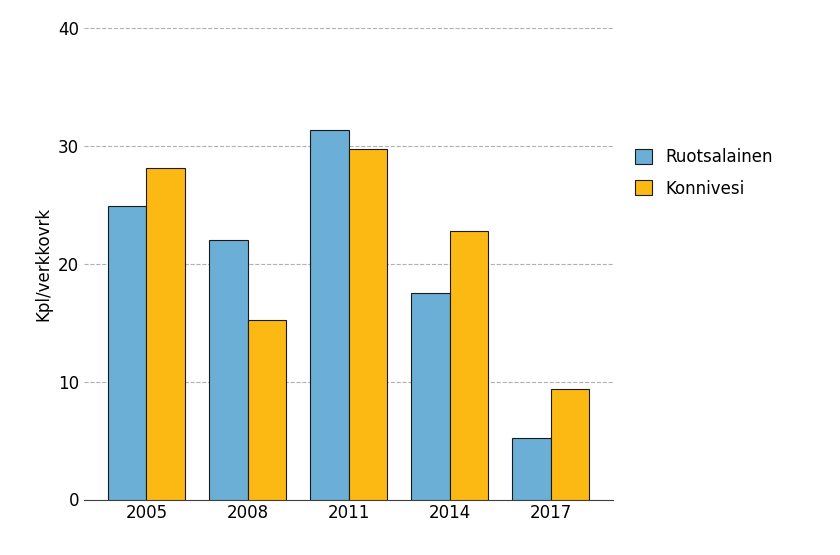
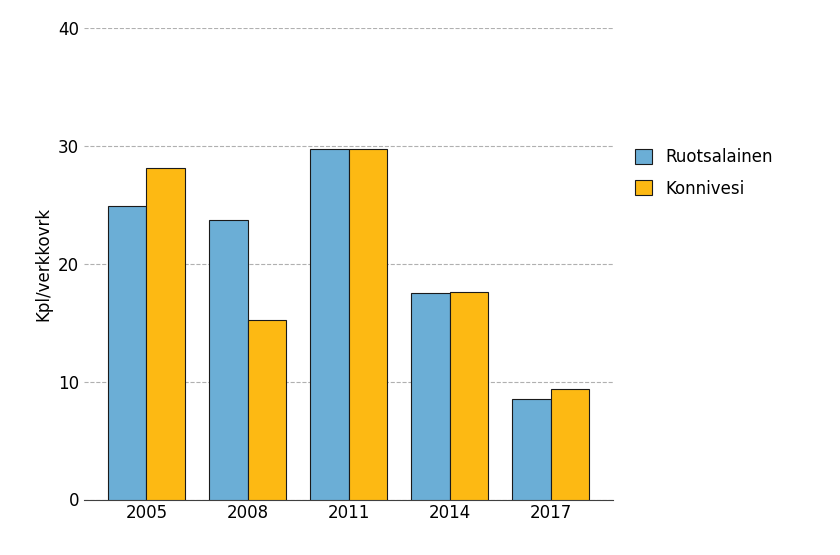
Ruotsalainen/2008: 22.0 -> 23.7
Ruotsalainen/2011: 31.3 -> 29.7
Konnivesi/2014: 22.8 -> 17.6
Ruotsalainen/2017: 5.2 -> 8.5
